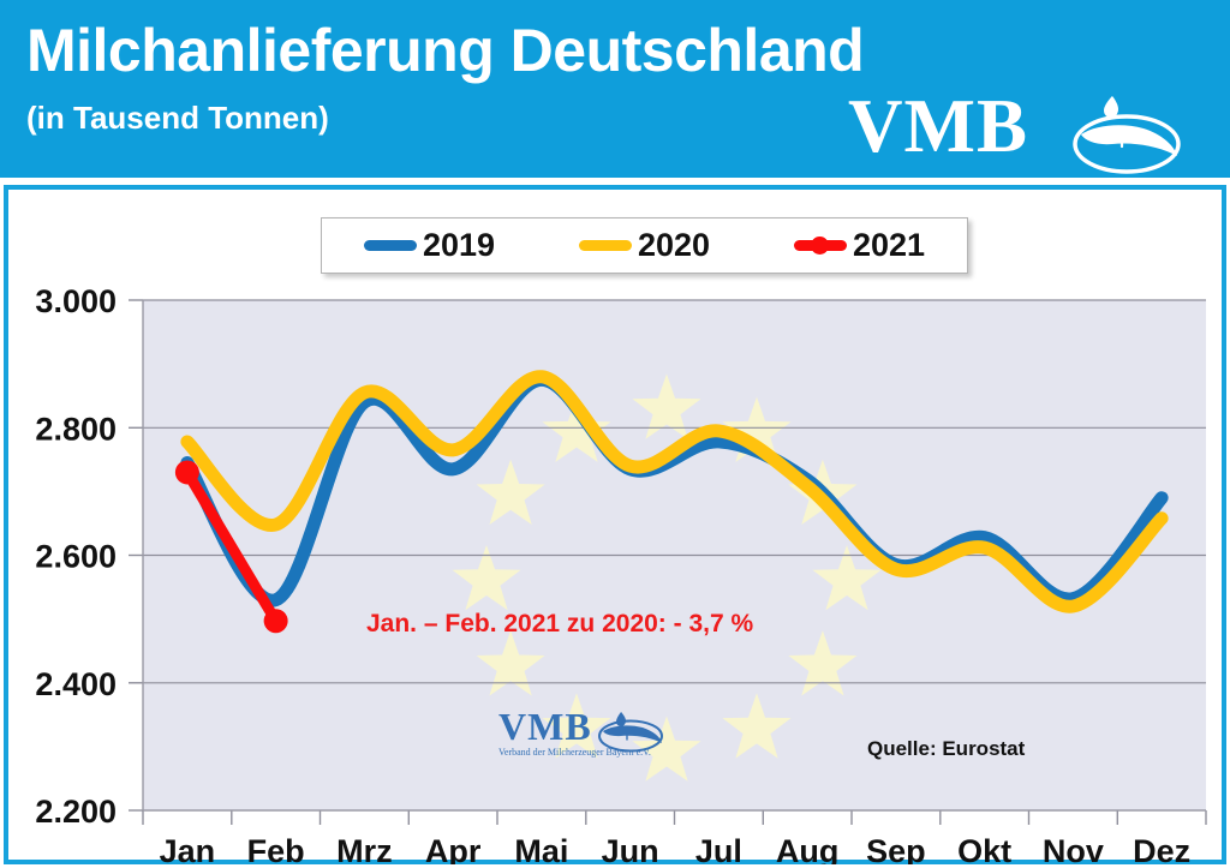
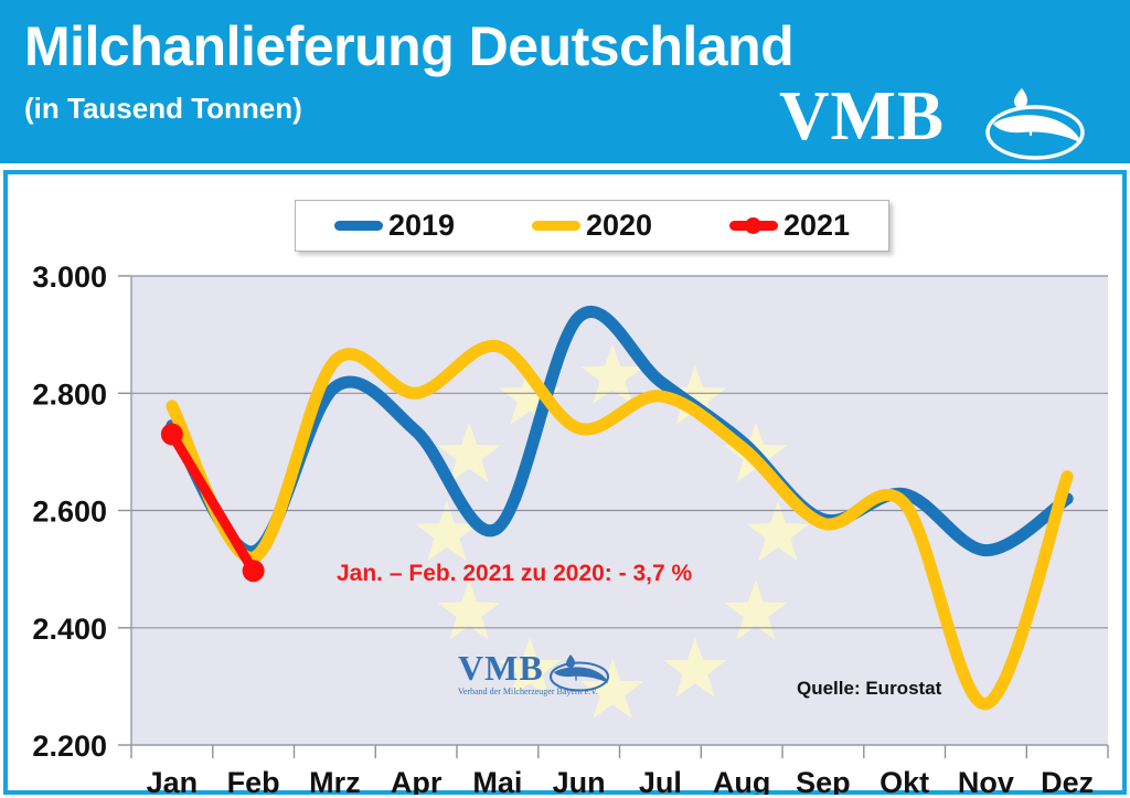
2020/Feb: 2650 -> 2520
2019/Mrz: 2840 -> 2810
2020/Apr: 2760 -> 2800
2019/Mai: 2880 -> 2570
2019/Jun: 2740 -> 2930
2019/Jul: 2780 -> 2820
2020/Nov: 2520 -> 2270
2019/Dez: 2690 -> 2620
